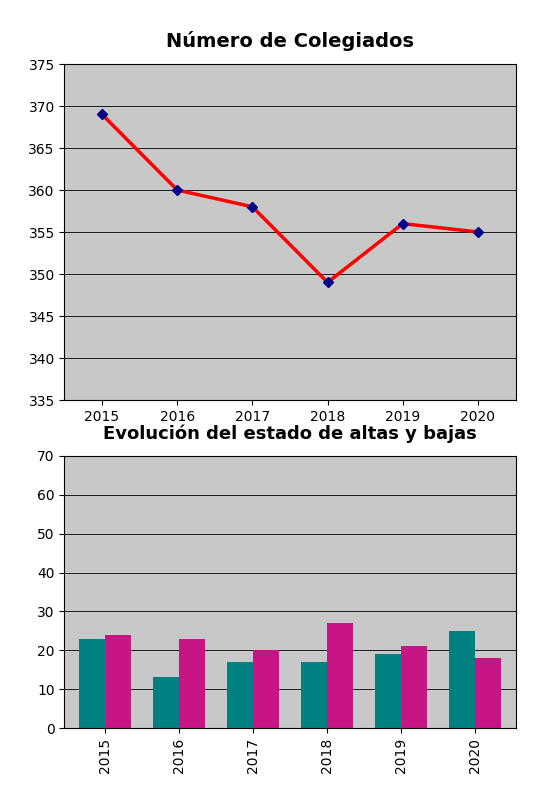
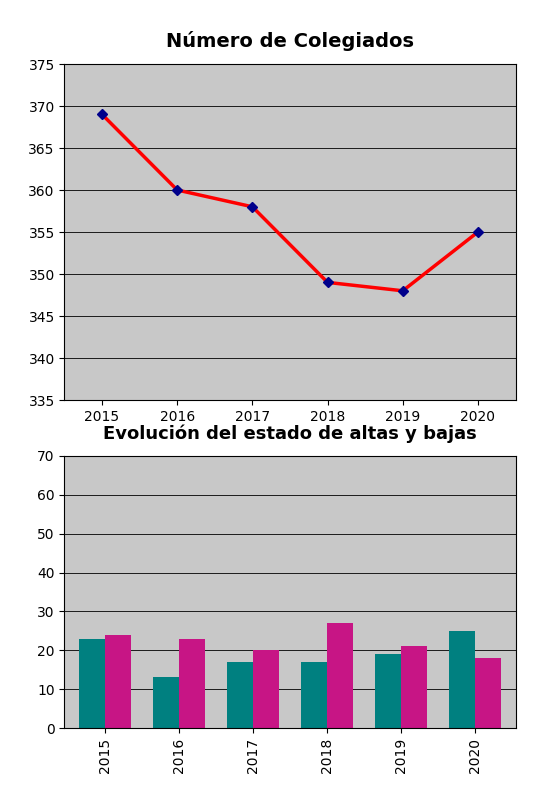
Número de Colegiados/2019: 356 -> 348
